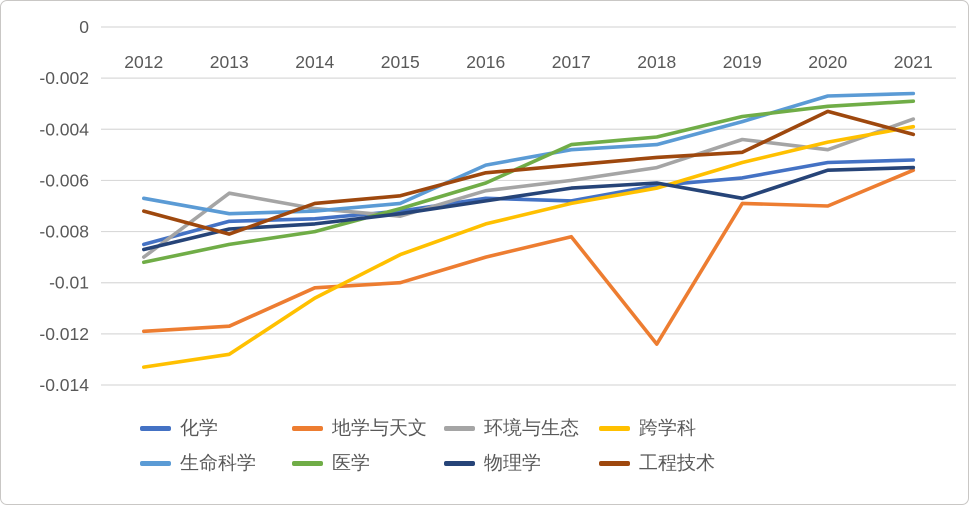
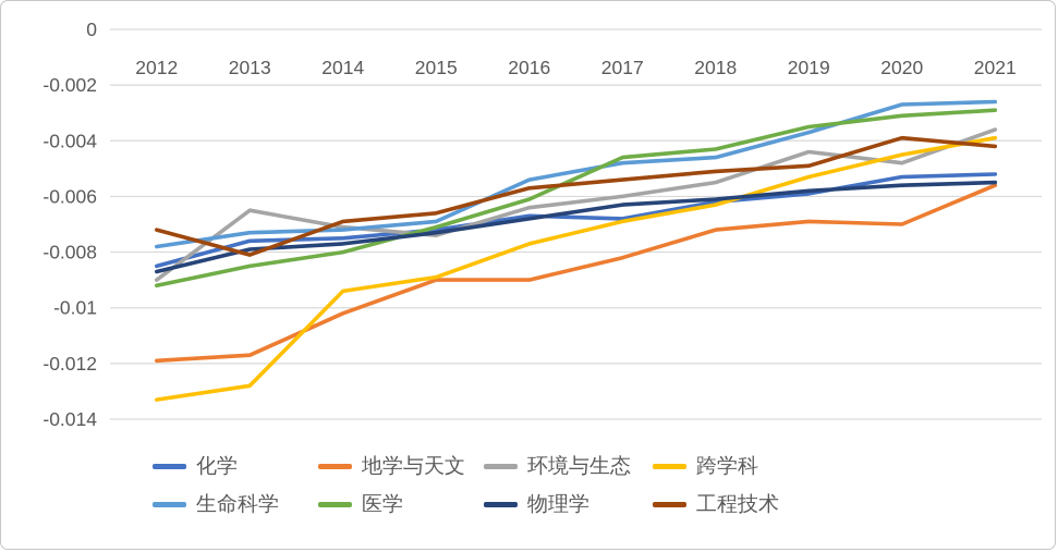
生命科学/2012: -0.0067 -> -0.0078
跨学科/2014: -0.0106 -> -0.0094
地学与天文/2015: -0.0100 -> -0.0090
地学与天文/2018: -0.0124 -> -0.0072
物理学/2019: -0.0067 -> -0.0058
工程技术/2020: -0.0033 -> -0.0039
